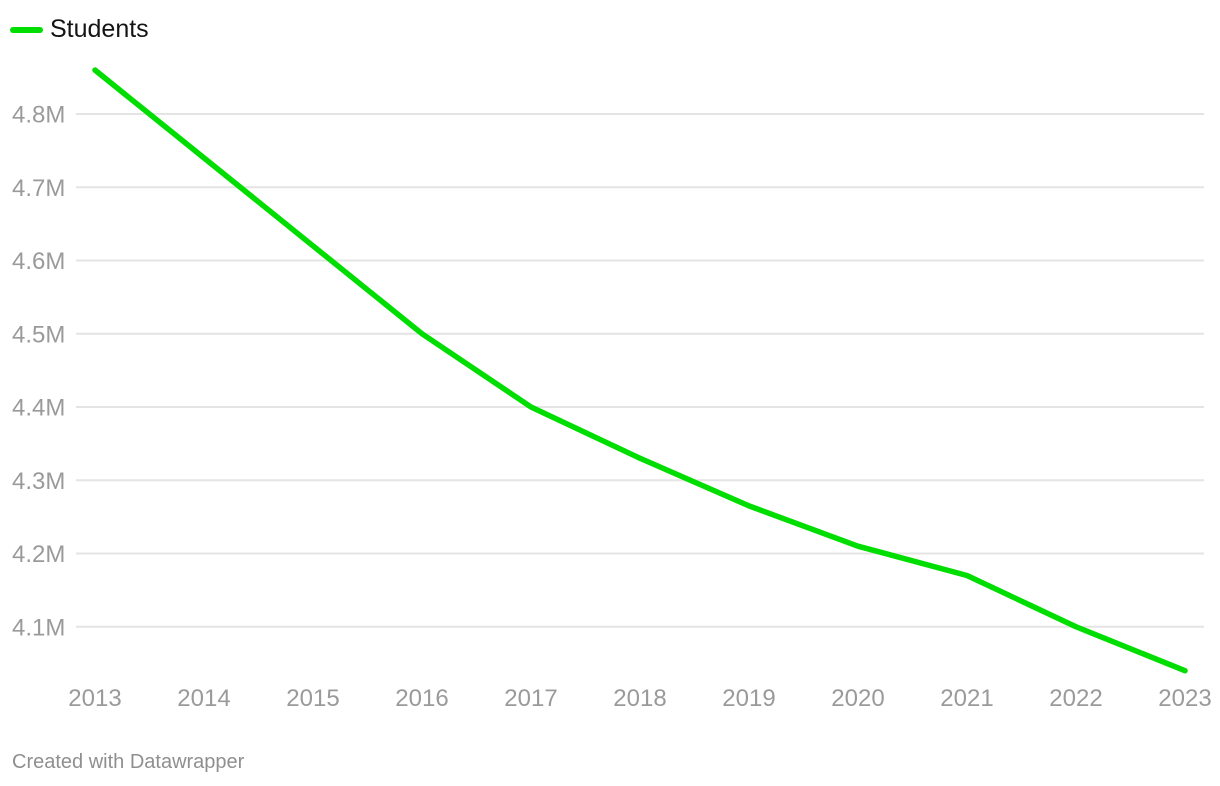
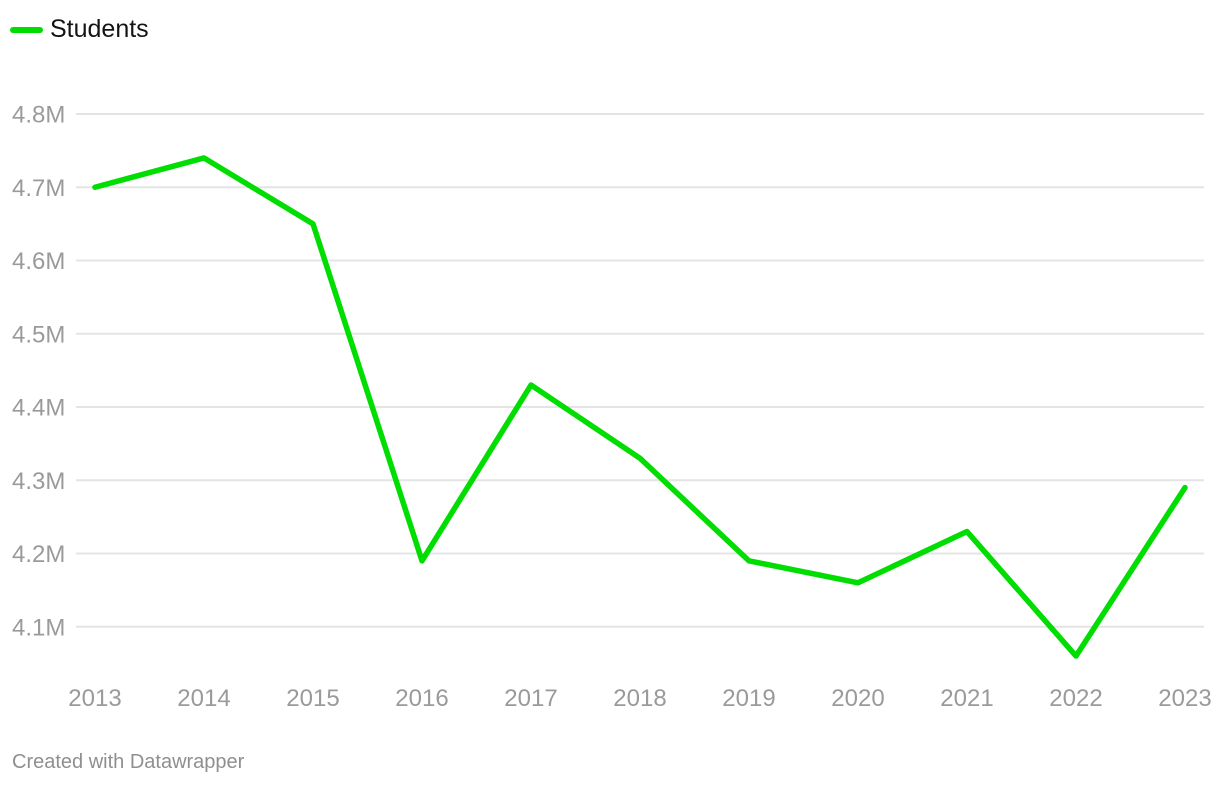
2013: 4.86M -> 4.70M
2015: 4.62M -> 4.65M
2016: 4.50M -> 4.19M
2017: 4.40M -> 4.43M
2019: 4.26M -> 4.19M
2020: 4.21M -> 4.16M
2021: 4.17M -> 4.23M
2022: 4.10M -> 4.06M
2023: 4.04M -> 4.29M
